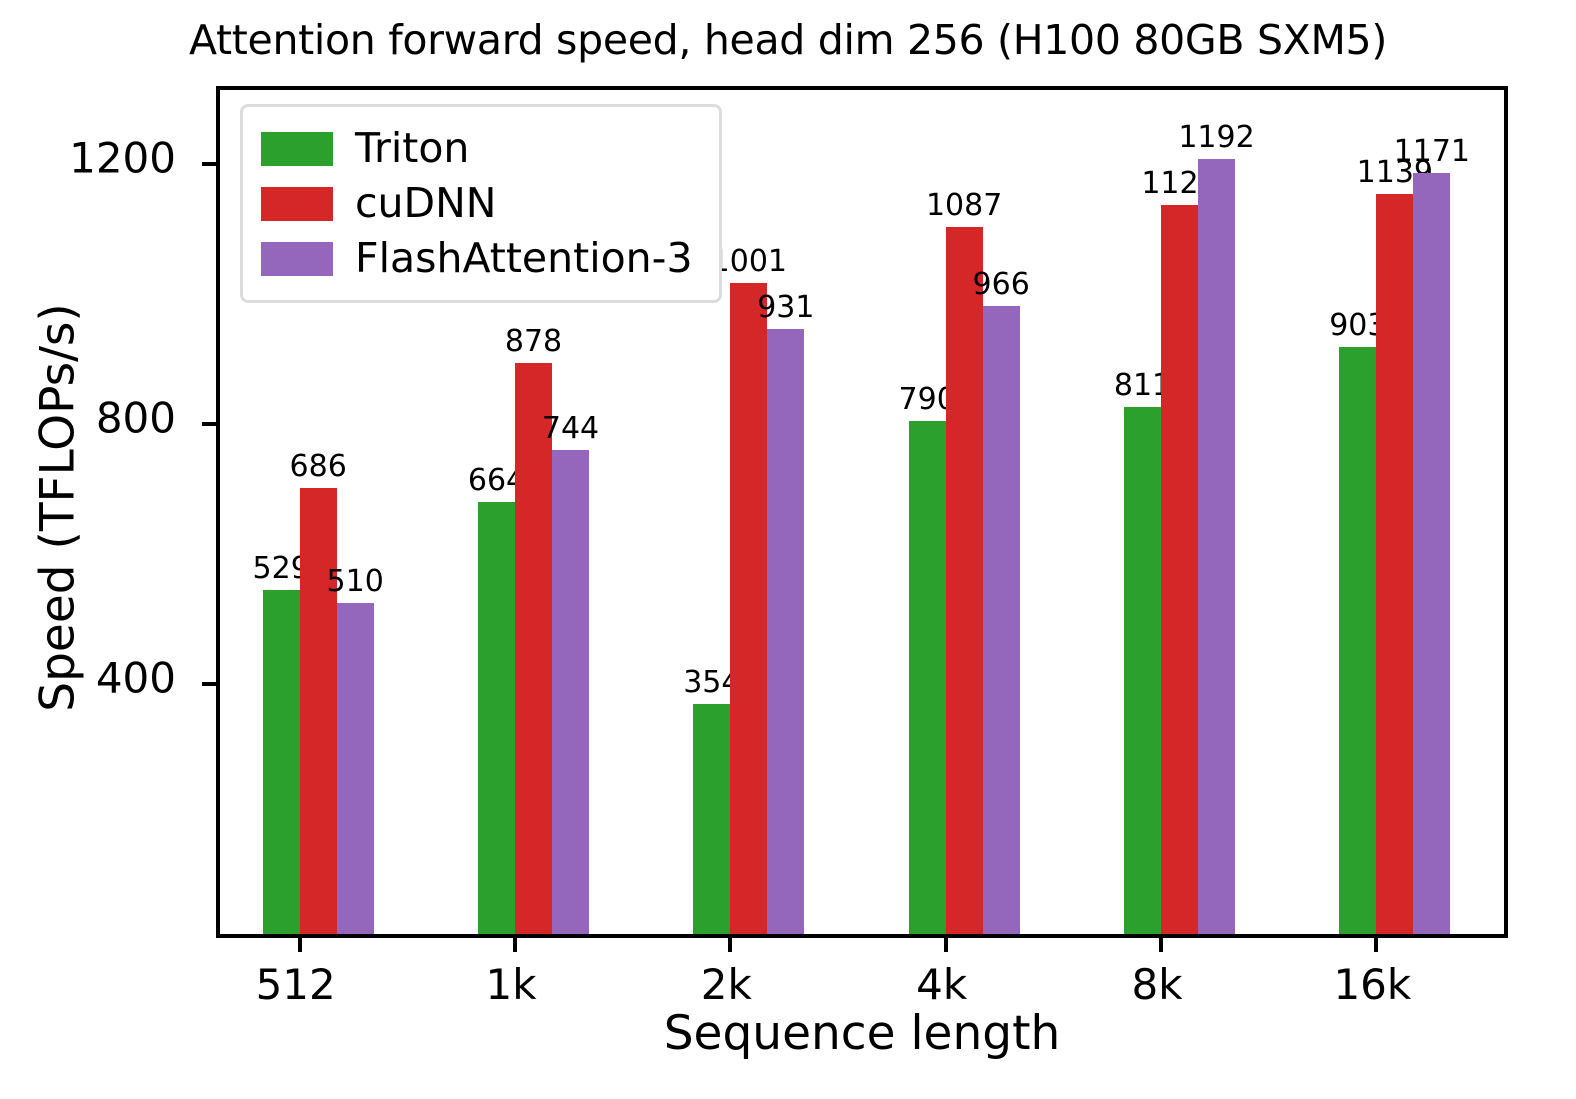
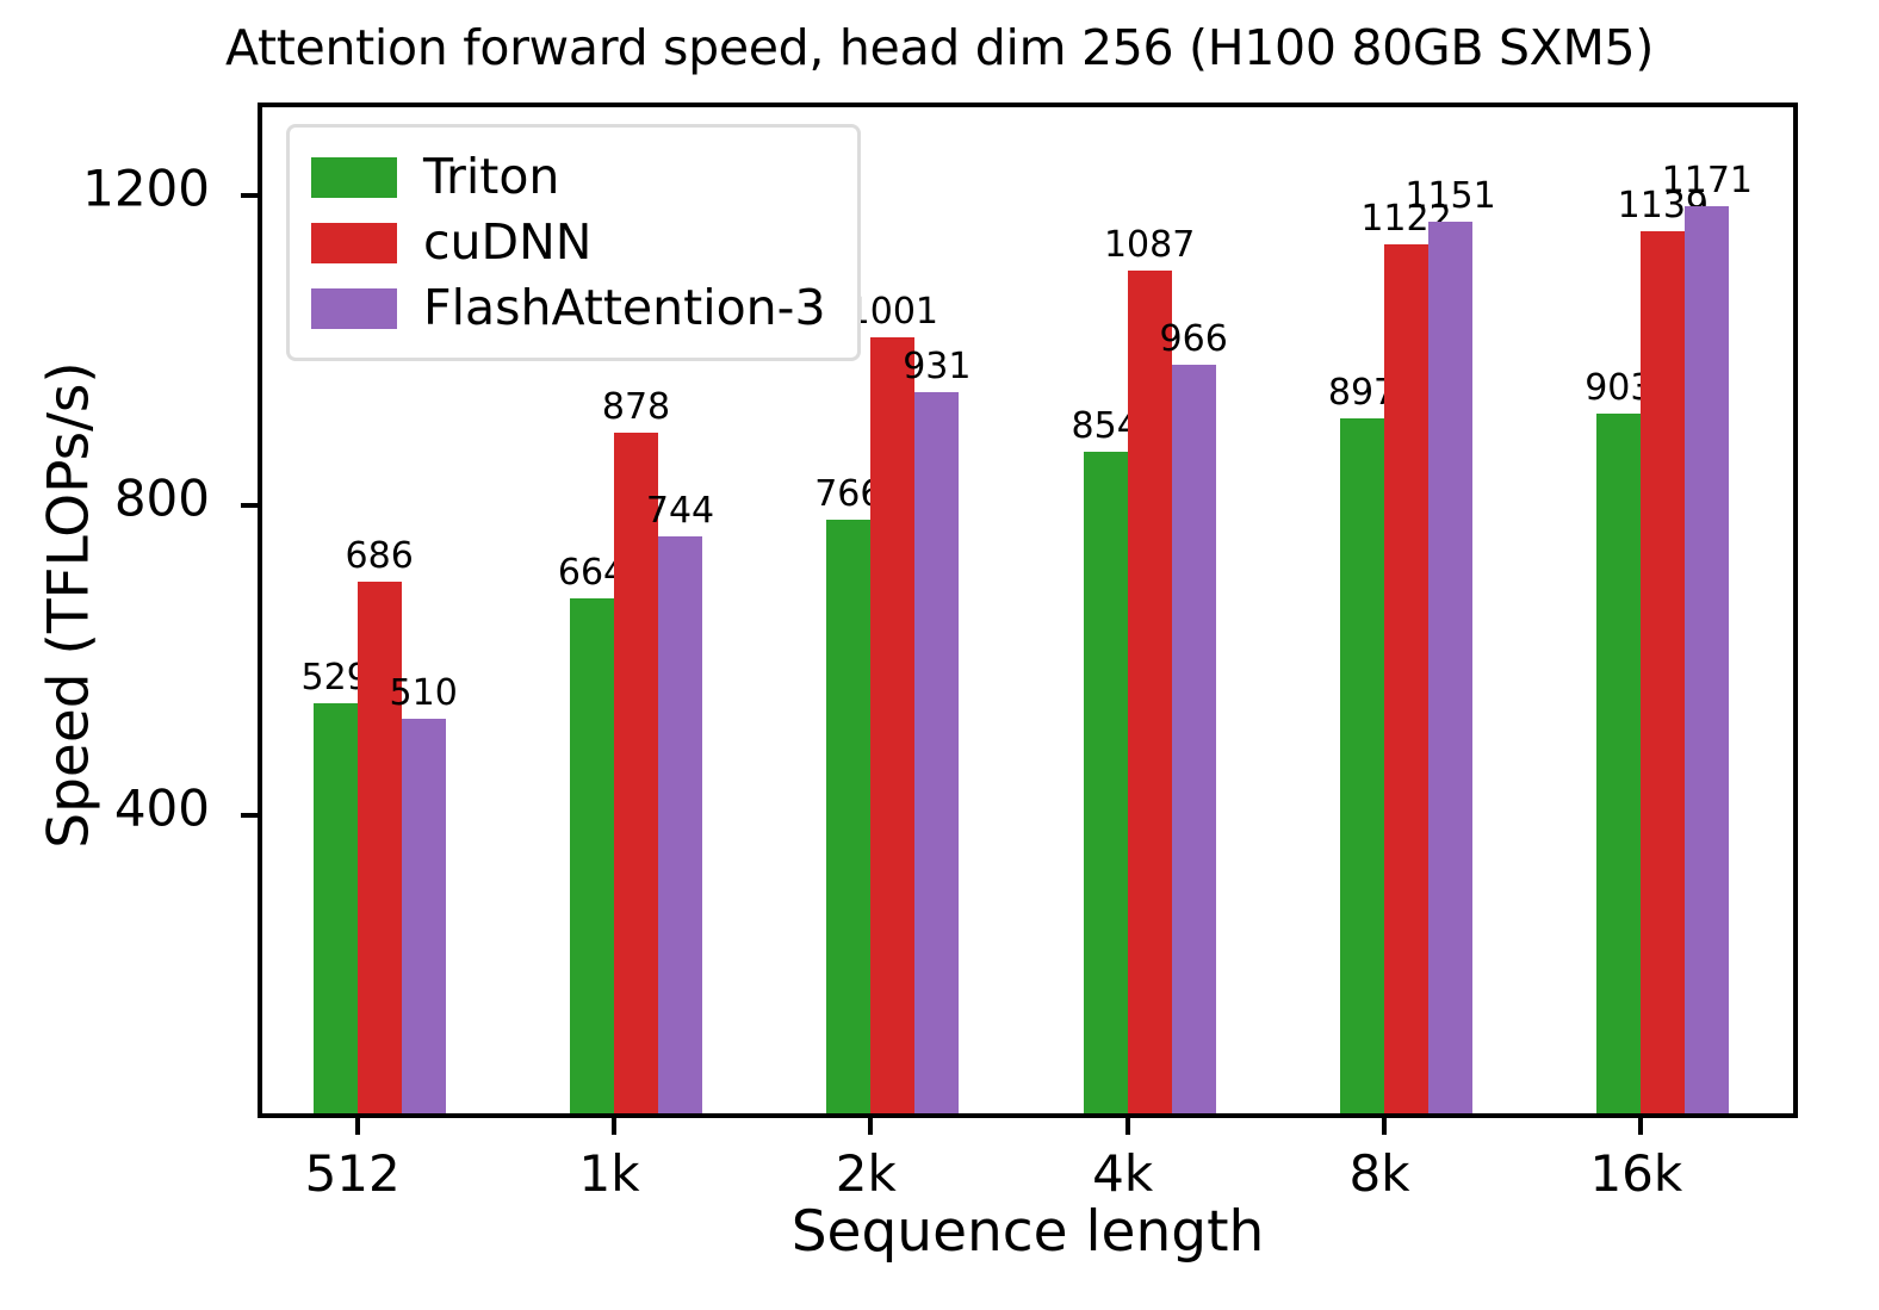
Triton/2k: 354 -> 766
Triton/4k: 790 -> 854
Triton/8k: 811 -> 897
FlashAttention-3/8k: 1192 -> 1151
